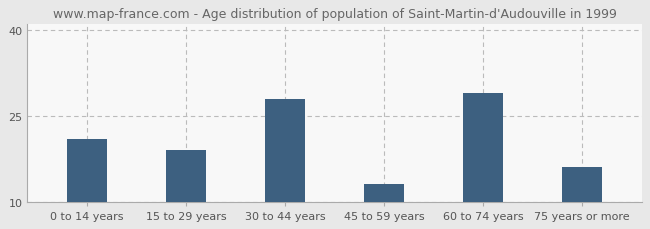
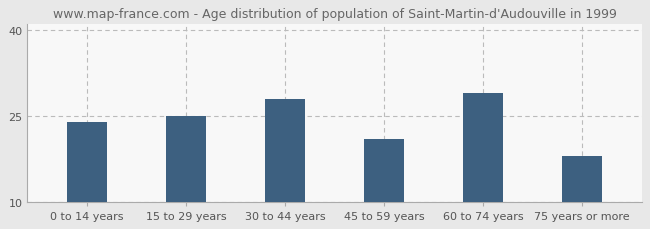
0 to 14 years: 21 -> 24
15 to 29 years: 19 -> 25
45 to 59 years: 13 -> 21
75 years or more: 16 -> 18
